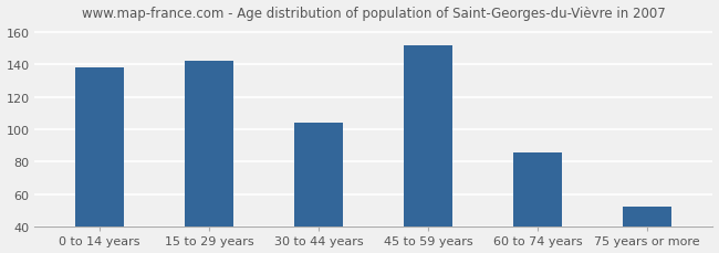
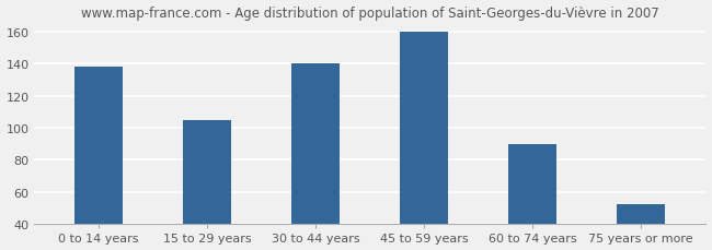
15 to 29 years: 142 -> 105
30 to 44 years: 104 -> 140
45 to 59 years: 152 -> 160
60 to 74 years: 86 -> 90
